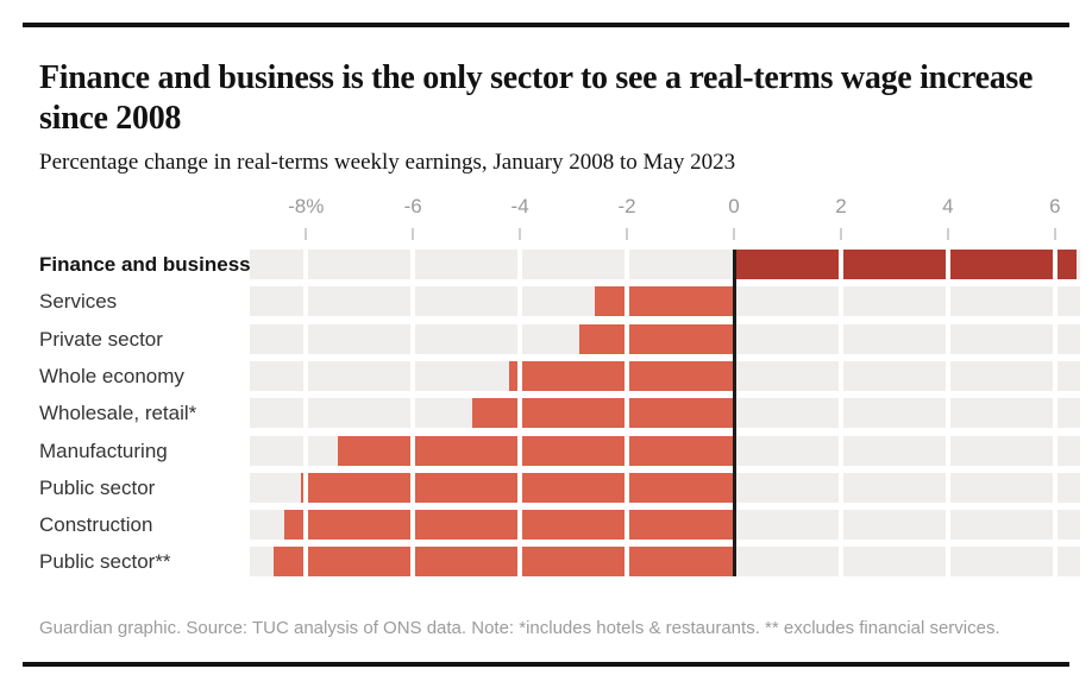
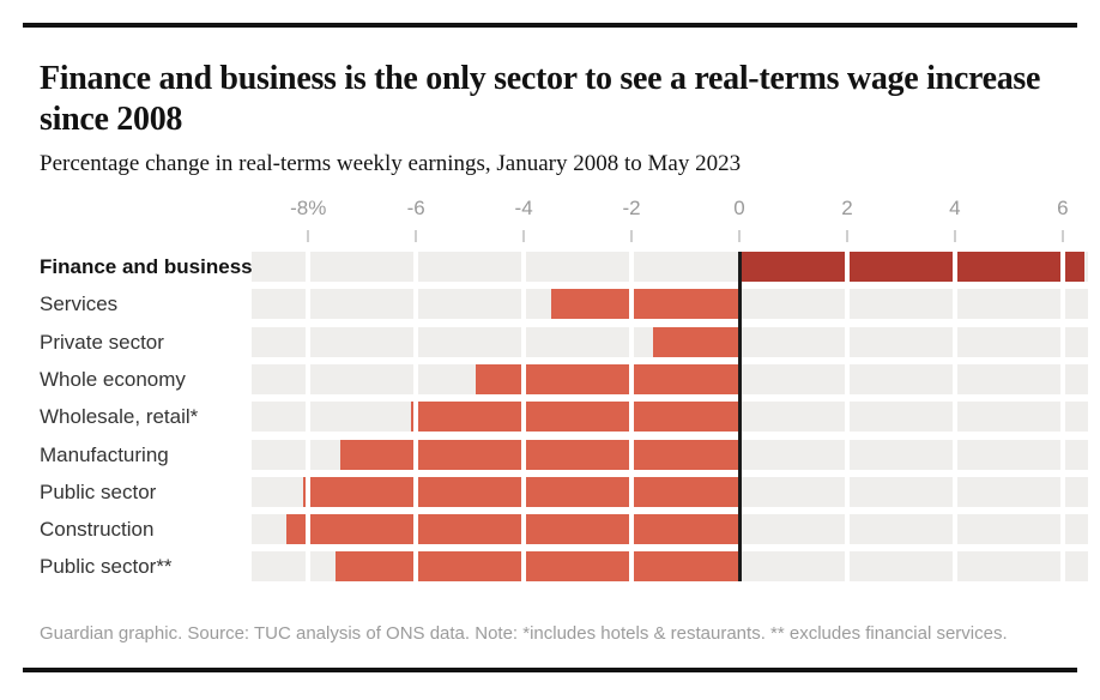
Services: -2.6 -> -3.5
Private sector: -2.9 -> -1.6
Whole economy: -4.2 -> -4.9
Wholesale, retail*: -4.9 -> -6.1
Public sector**: -8.6 -> -7.5
